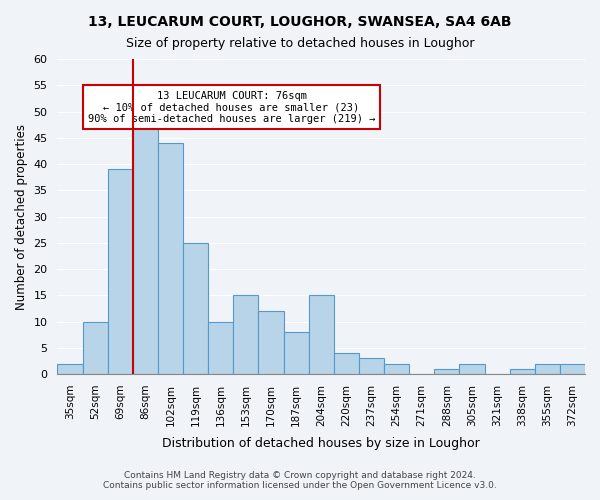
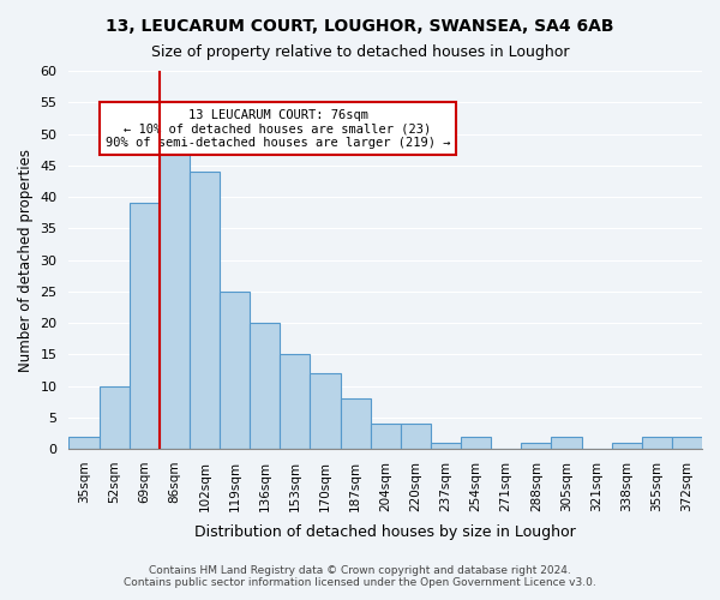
136sqm: 10 -> 20
204sqm: 15 -> 4
237sqm: 3 -> 1
